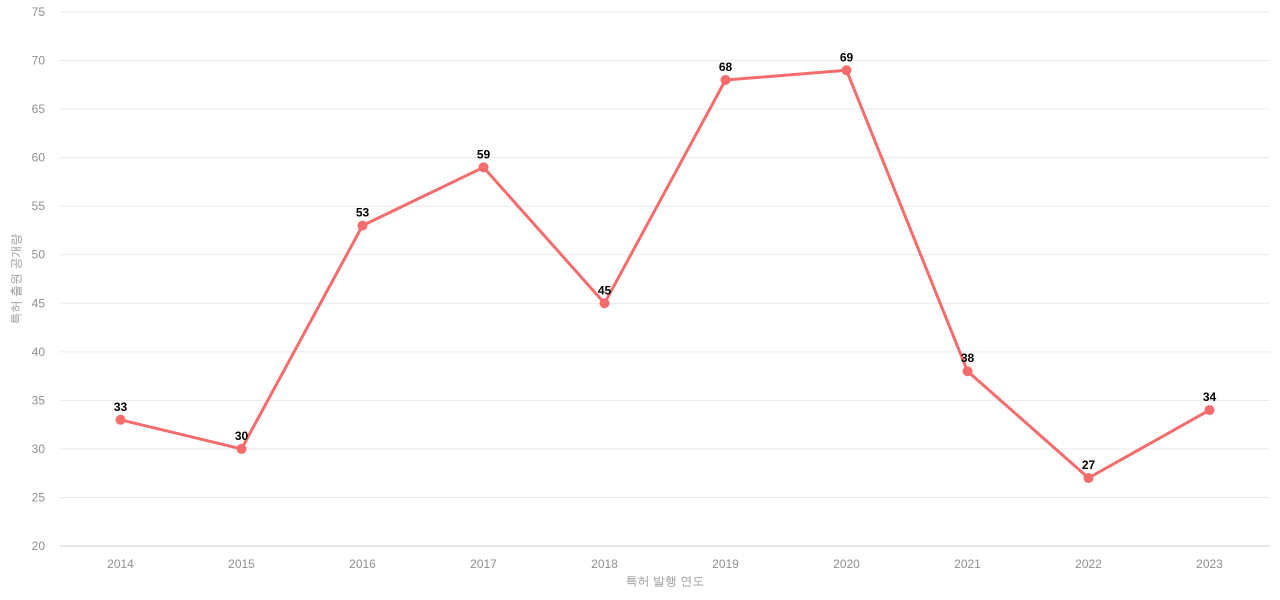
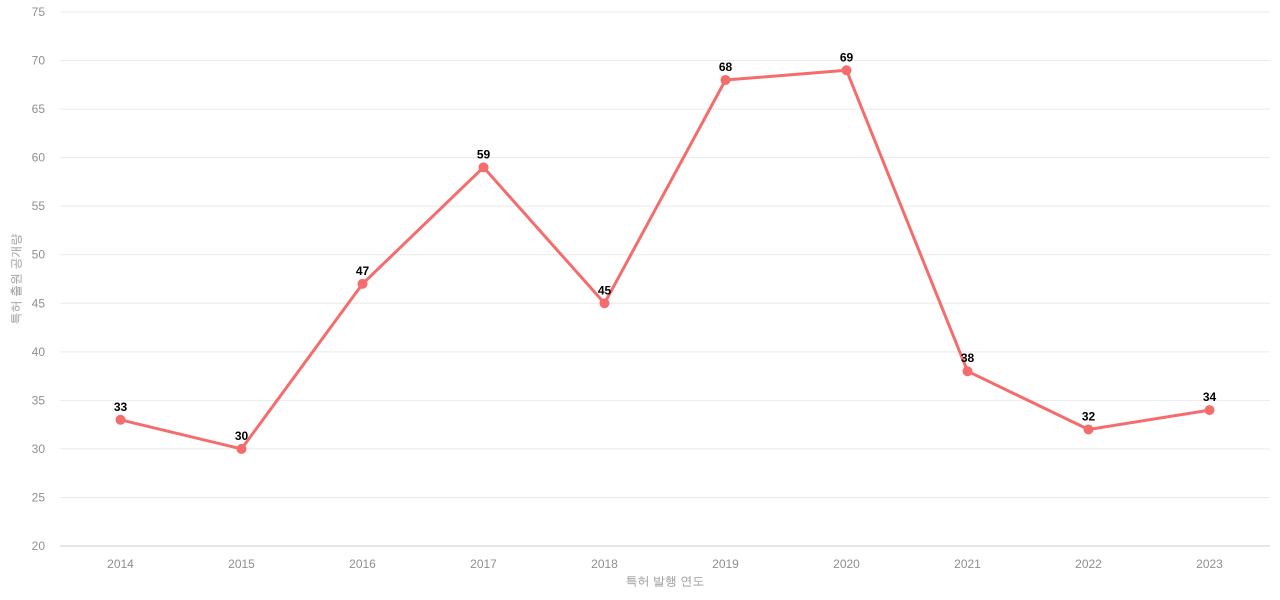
2016: 53 -> 47
2022: 27 -> 32
